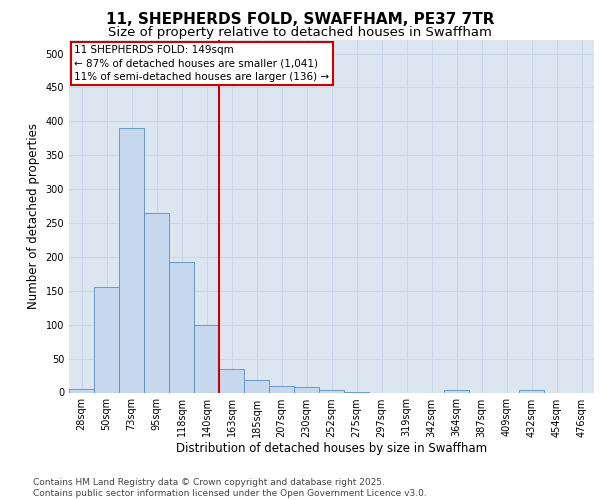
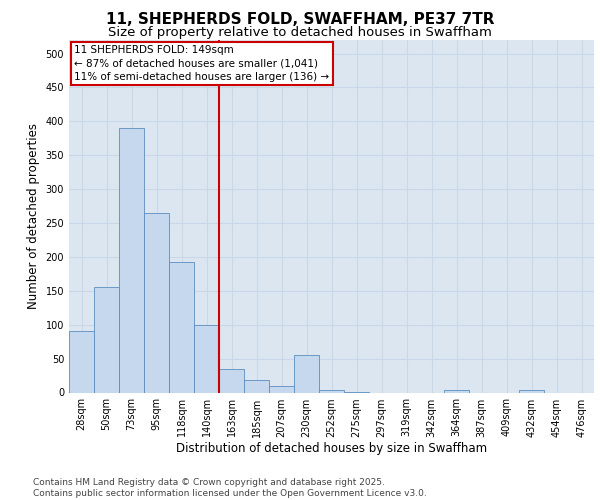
28sqm: 5 -> 90
230sqm: 8 -> 56
